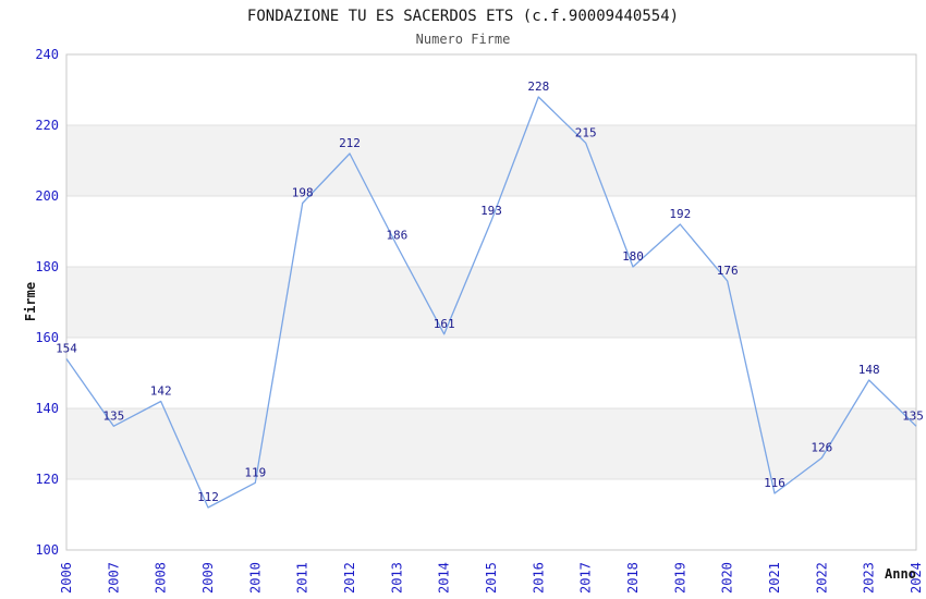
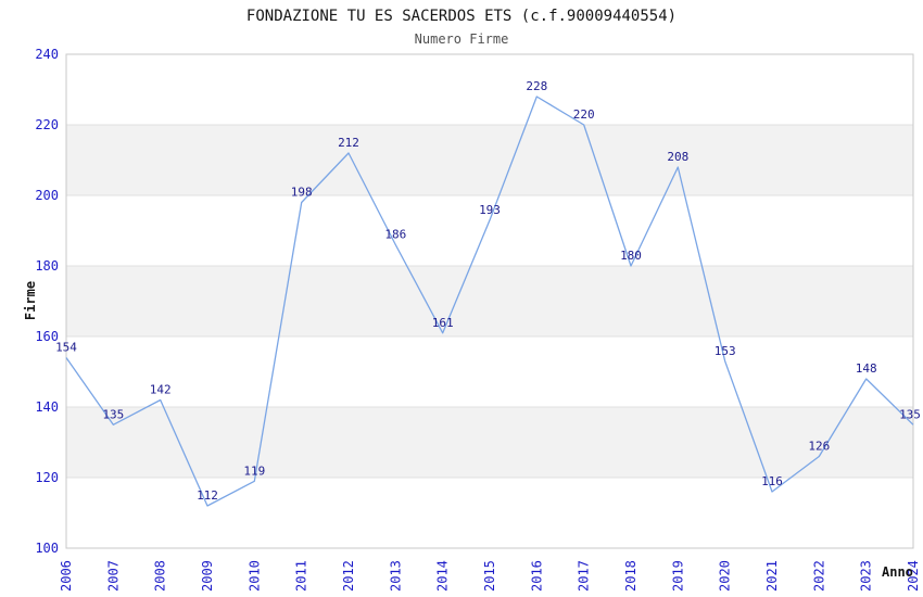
2017: 215 -> 220
2019: 192 -> 208
2020: 176 -> 153
